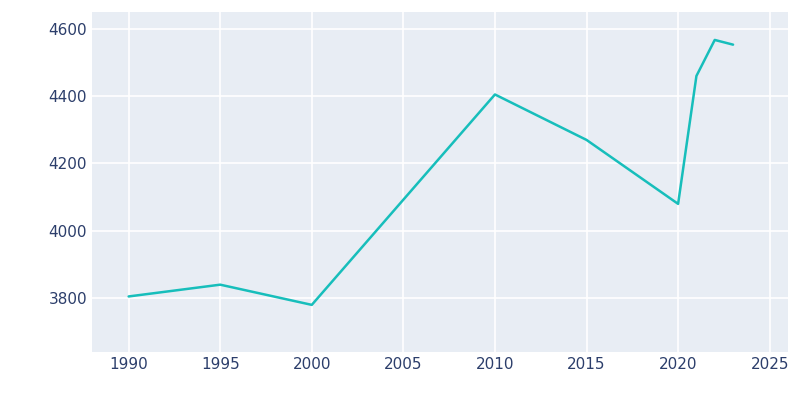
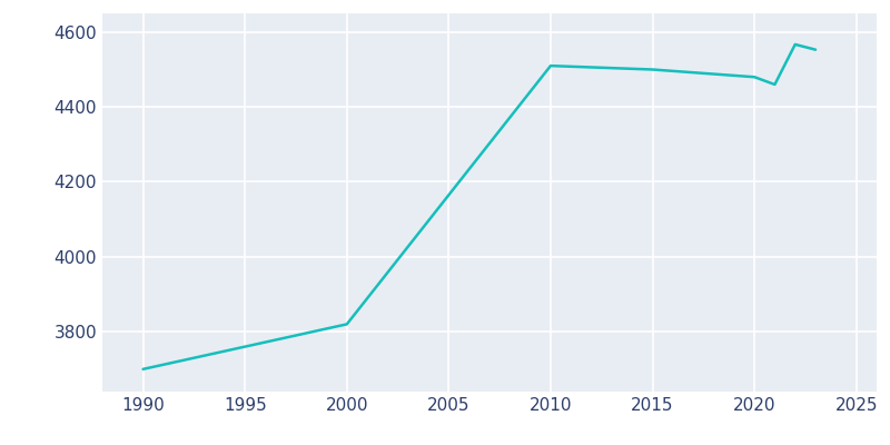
1990: 3805 -> 3700
1995: 3840 -> 3760
2000: 3780 -> 3820
2010: 4405 -> 4510
2015: 4270 -> 4500
2020: 4080 -> 4480
